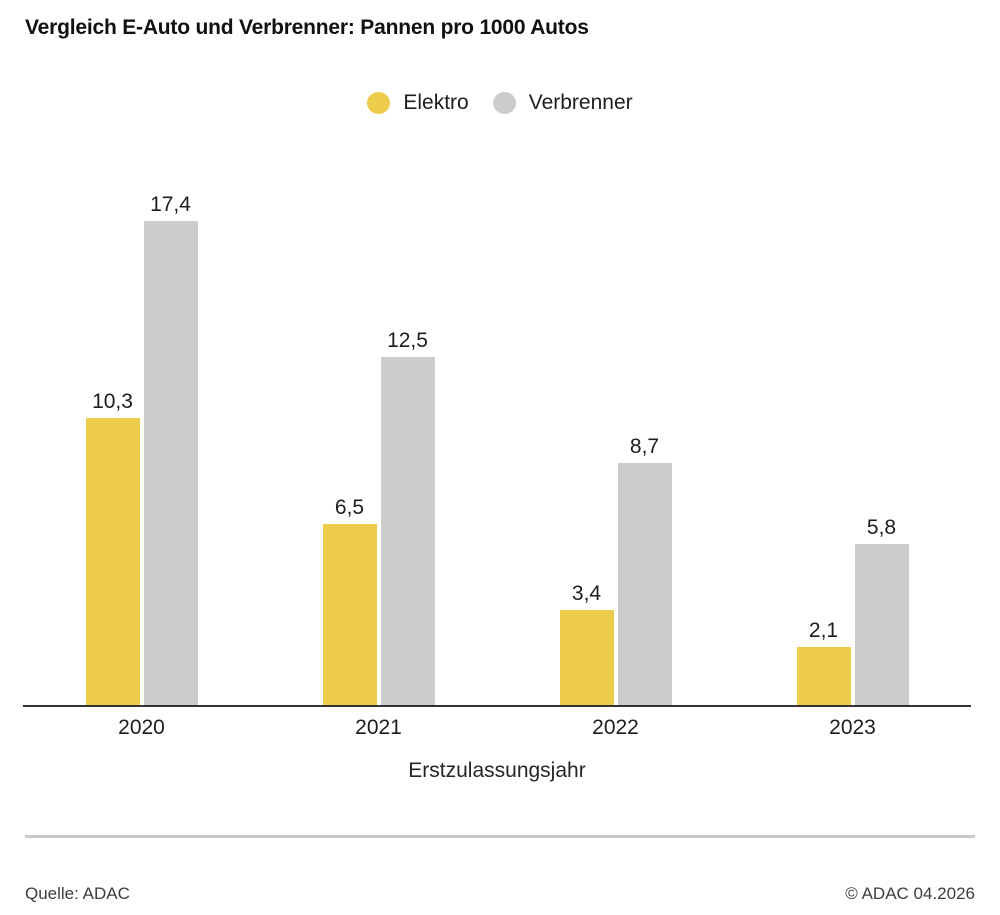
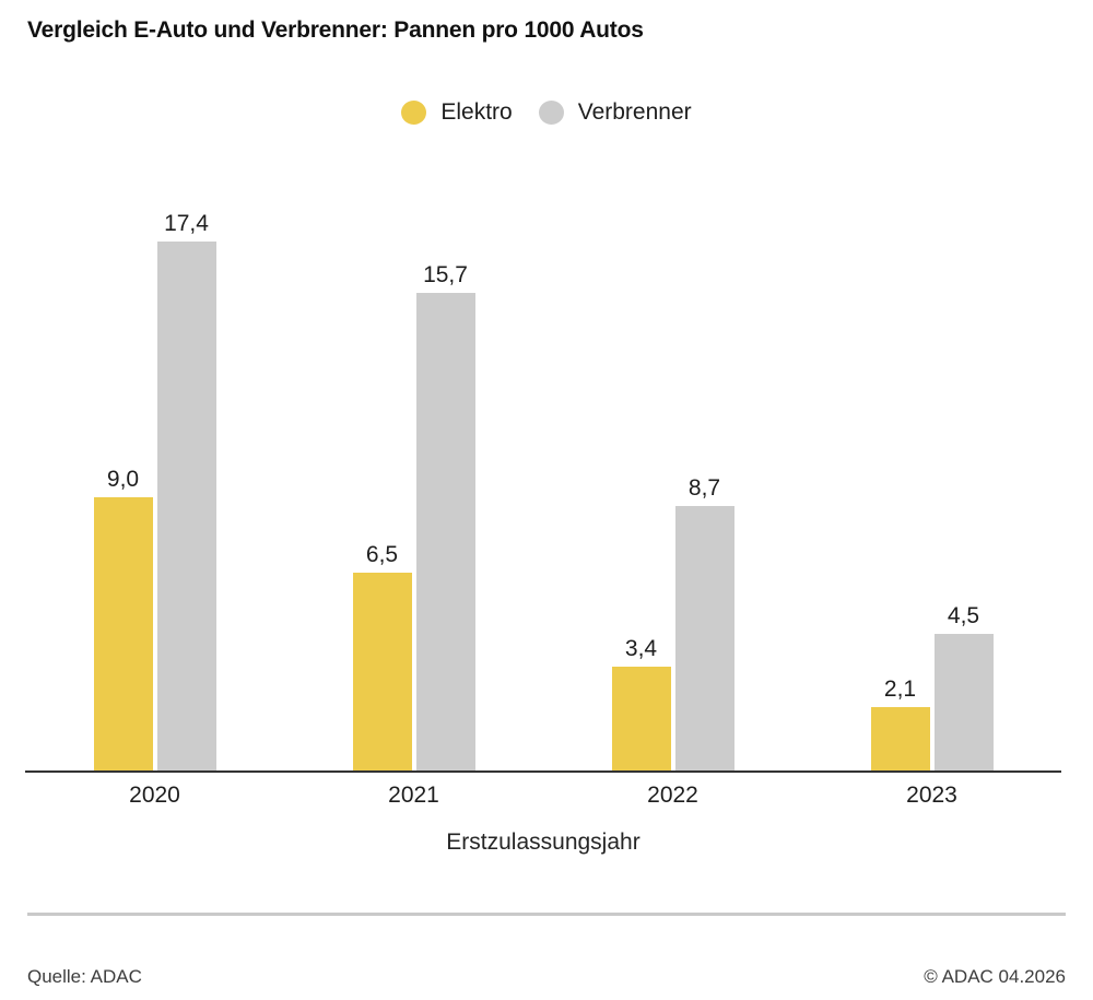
Elektro/2020: 10,3 -> 9,0
Verbrenner/2021: 12,5 -> 15,7
Verbrenner/2023: 5,8 -> 4,5
